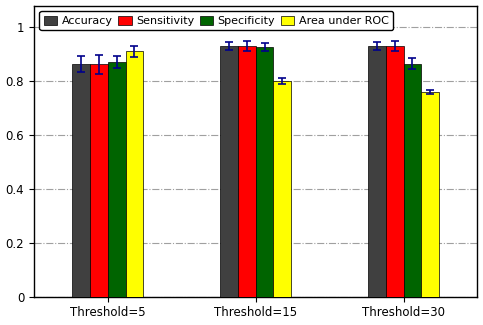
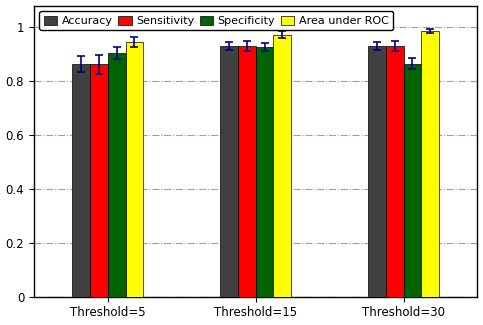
Specificity/Threshold=5: 0.870 -> 0.905
Area under ROC/Threshold=5: 0.910 -> 0.945
Area under ROC/Threshold=15: 0.800 -> 0.972
Area under ROC/Threshold=30: 0.760 -> 0.985
